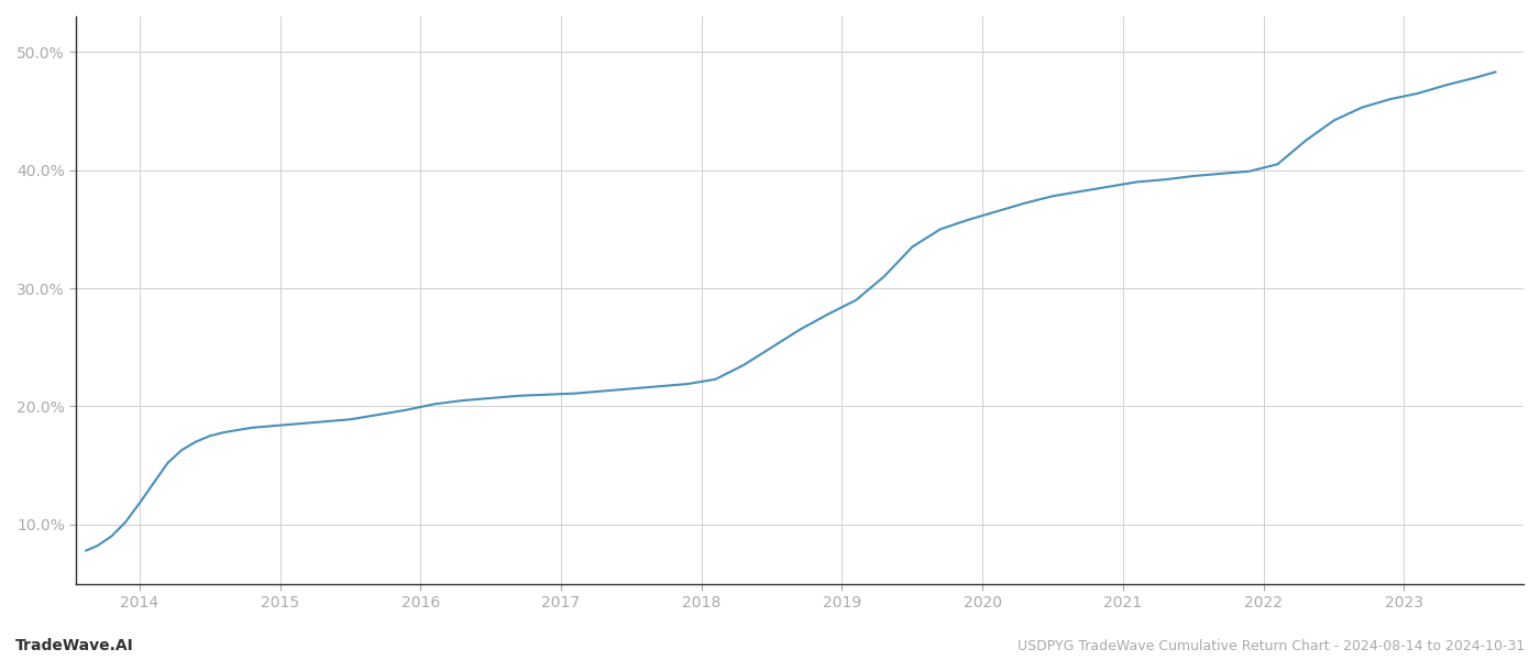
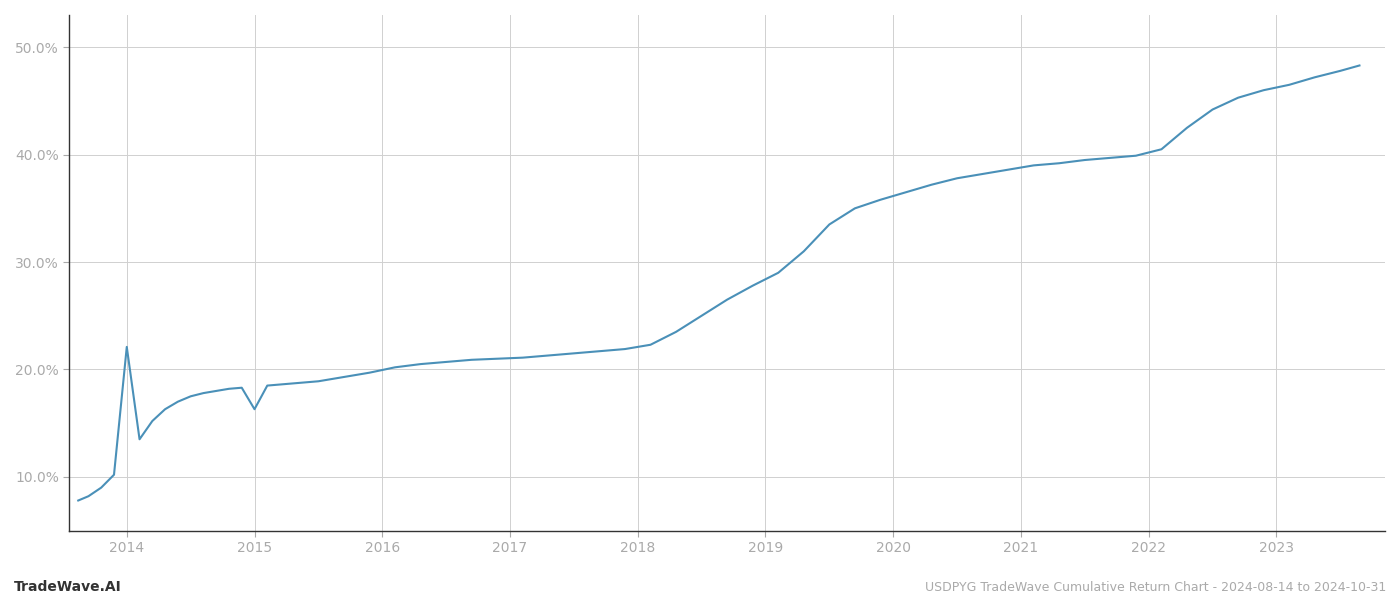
2014: 11.8% -> 22.1%
2015: 18.4% -> 16.3%
